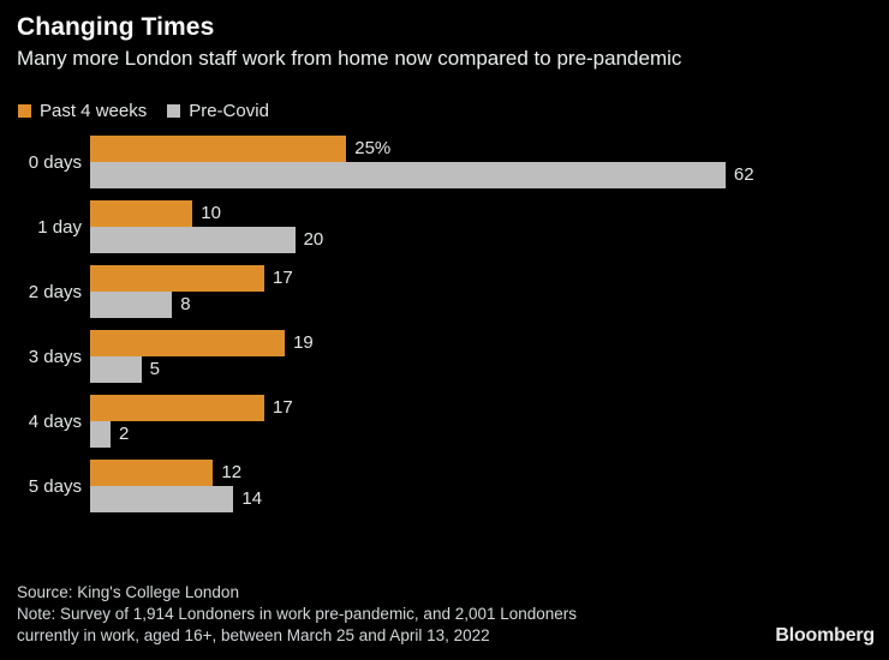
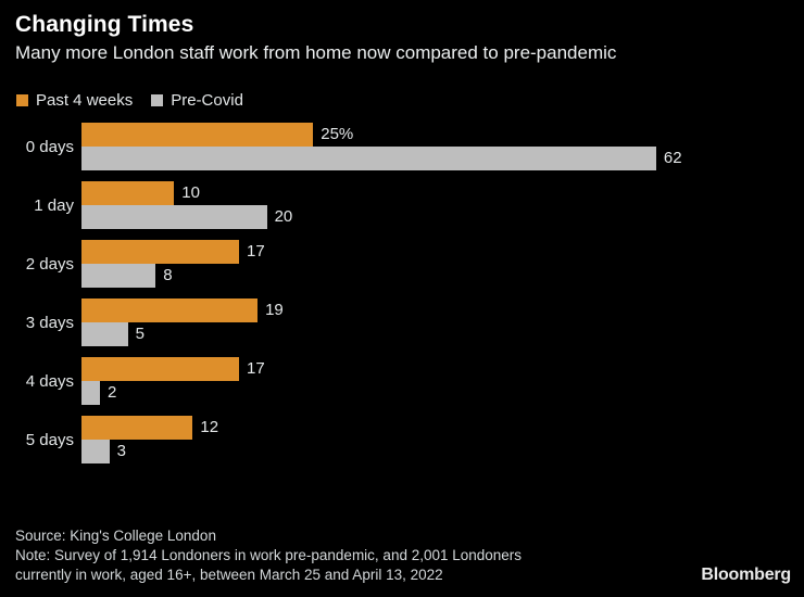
Pre-Covid/5 days: 14 -> 3
